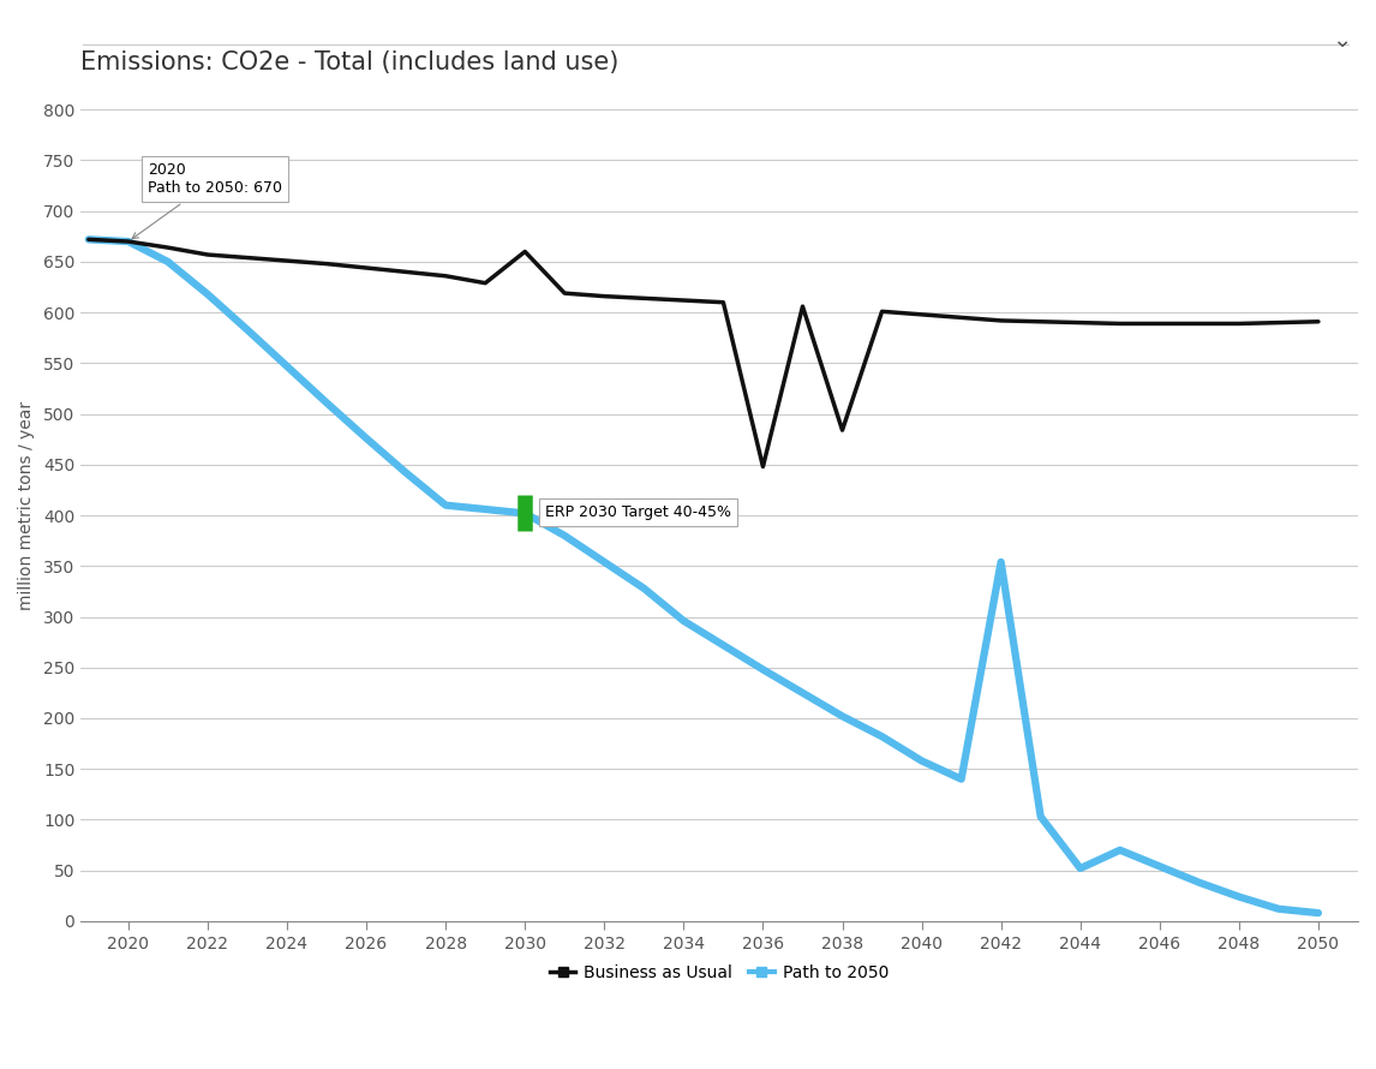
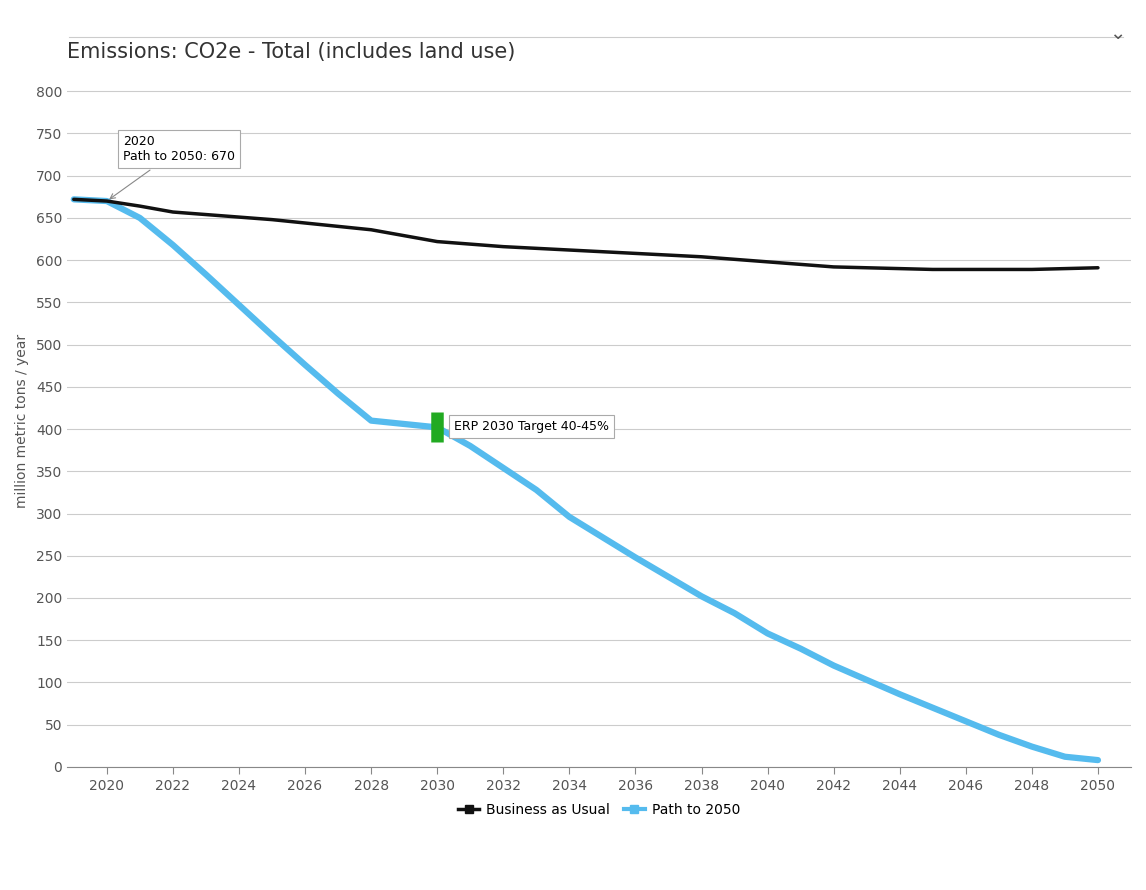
Business as Usual/2030: 660 -> 622
Business as Usual/2036: 448 -> 608
Business as Usual/2038: 484 -> 604
Path to 2050/2042: 354 -> 120
Path to 2050/2044: 52 -> 86
